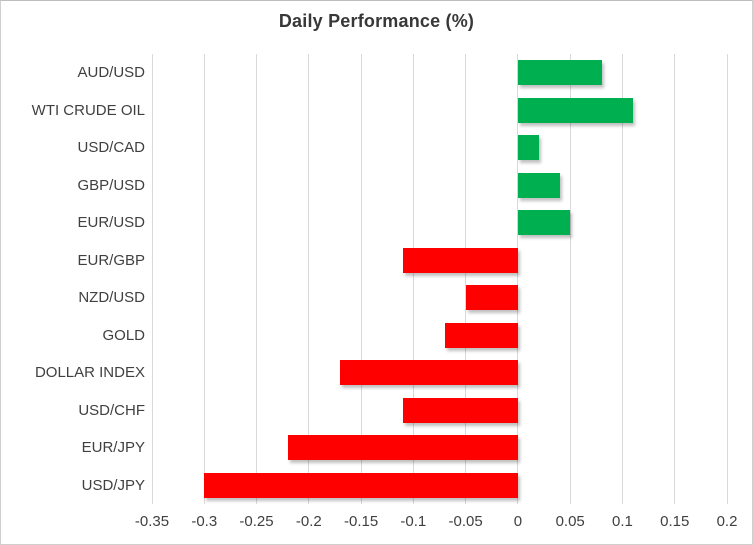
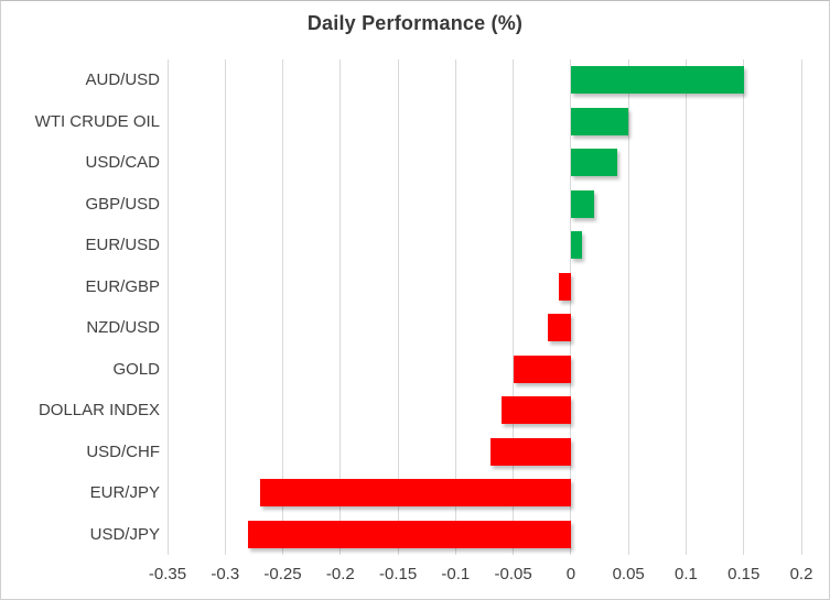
AUD/USD: 0.08 -> 0.15
WTI CRUDE OIL: 0.11 -> 0.05
USD/CAD: 0.02 -> 0.04
GBP/USD: 0.04 -> 0.02
EUR/USD: 0.05 -> 0.01
EUR/GBP: -0.11 -> -0.01
NZD/USD: -0.05 -> -0.02
GOLD: -0.07 -> -0.05
DOLLAR INDEX: -0.17 -> -0.06
USD/CHF: -0.11 -> -0.07
EUR/JPY: -0.22 -> -0.27
USD/JPY: -0.30 -> -0.28
